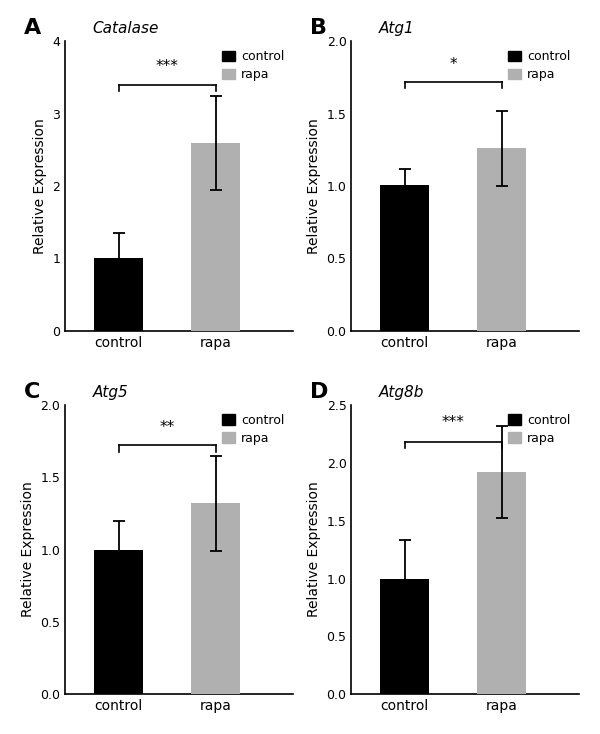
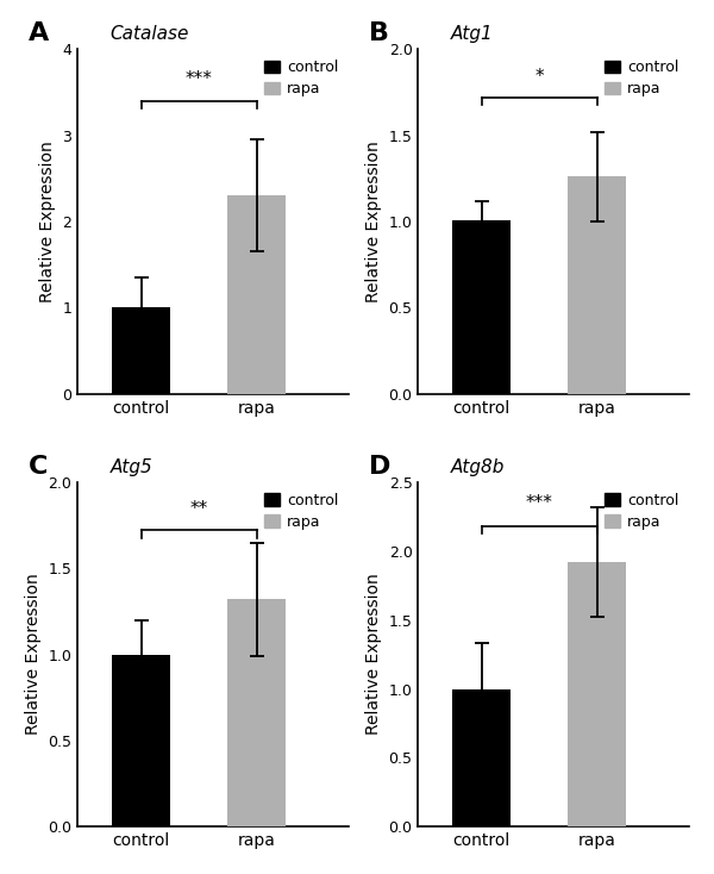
Catalase/rapa: 2.6 -> 2.3
